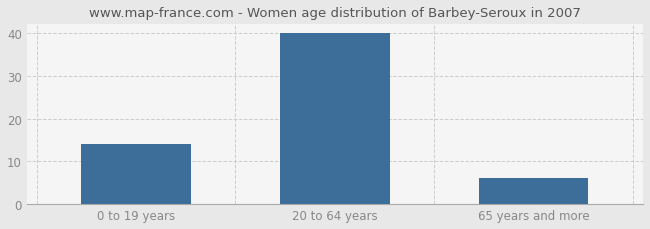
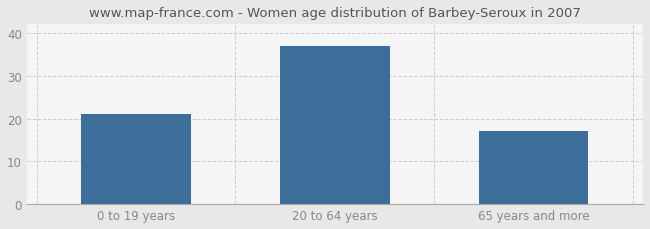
0 to 19 years: 14 -> 21
20 to 64 years: 40 -> 37
65 years and more: 6 -> 17
